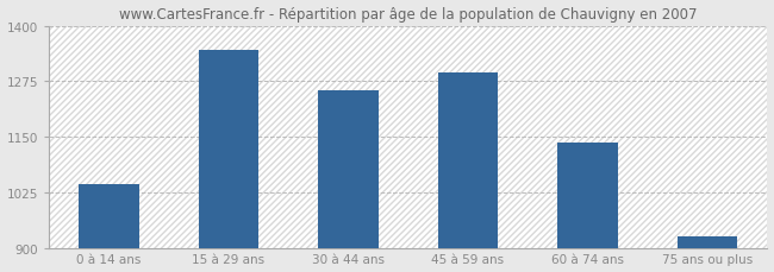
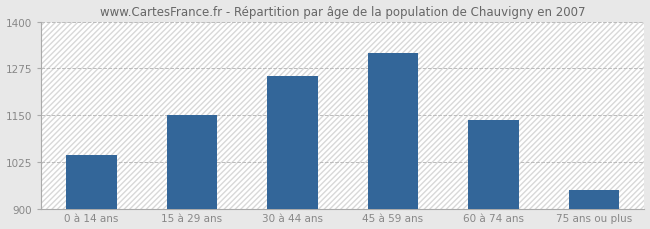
15 à 29 ans: 1345 -> 1150
45 à 59 ans: 1295 -> 1315
75 ans ou plus: 925 -> 950
